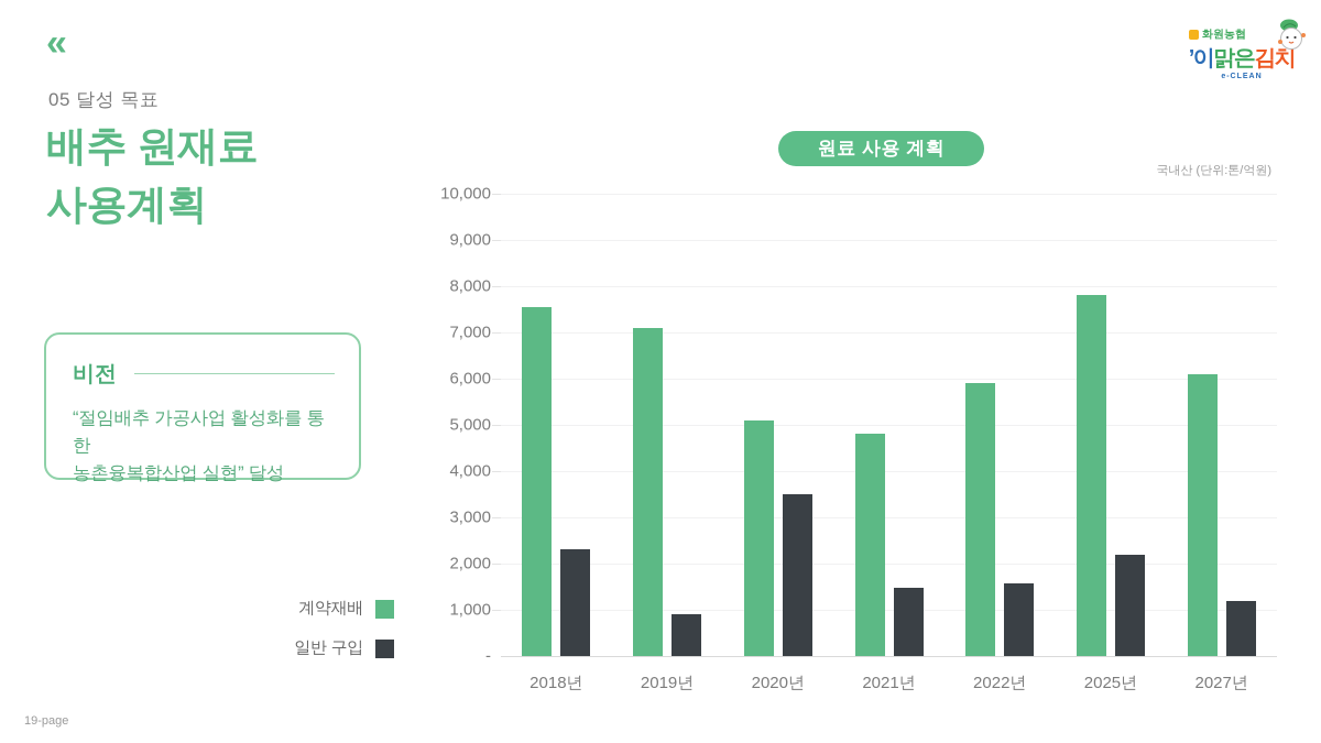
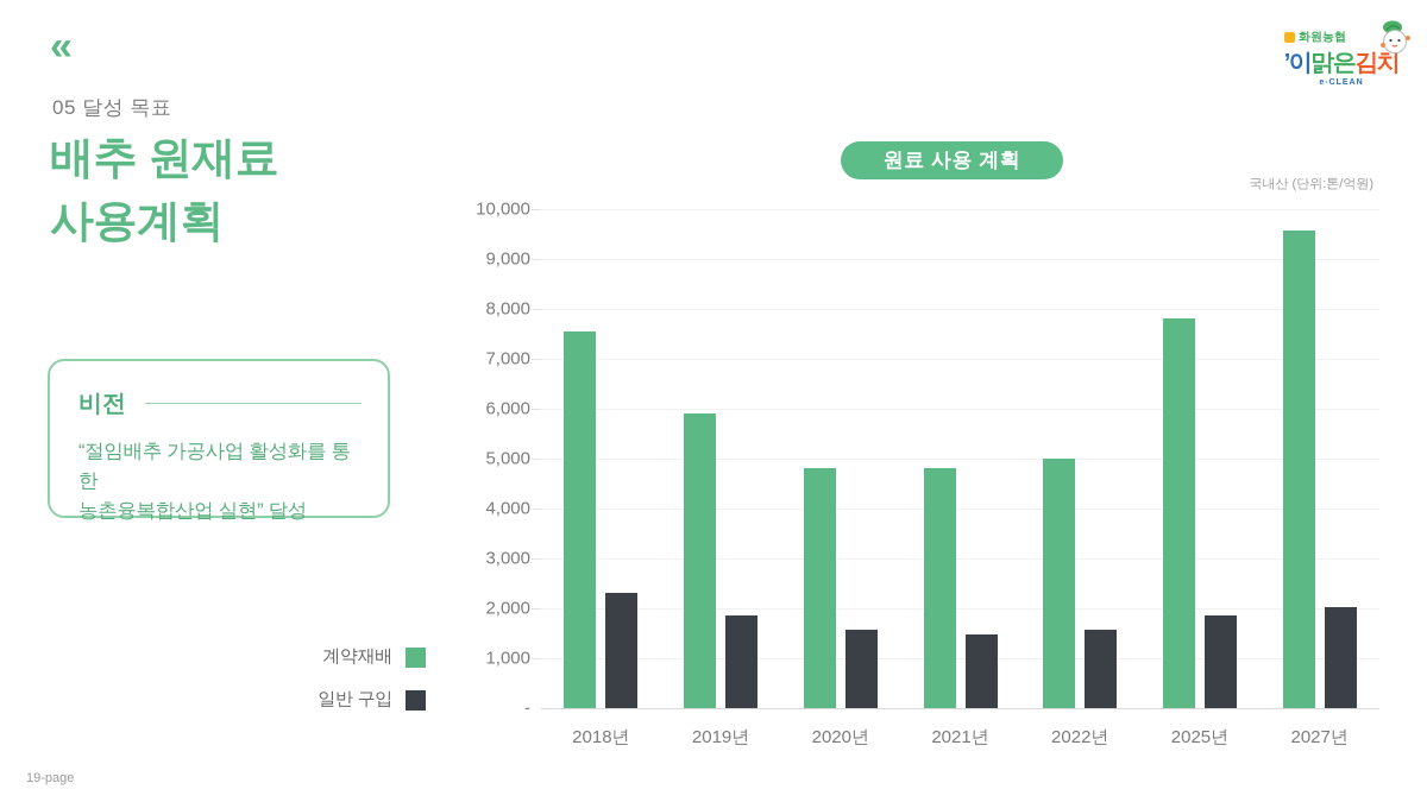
계약재배/2019년: 7100 -> 5900
일반 구입/2019년: 900 -> 1800
계약재배/2020년: 5100 -> 4800
일반 구입/2020년: 3500 -> 1600
계약재배/2022년: 5900 -> 5000
일반 구입/2025년: 2200 -> 1800
계약재배/2027년: 6100 -> 9600
일반 구입/2027년: 1200 -> 2000
